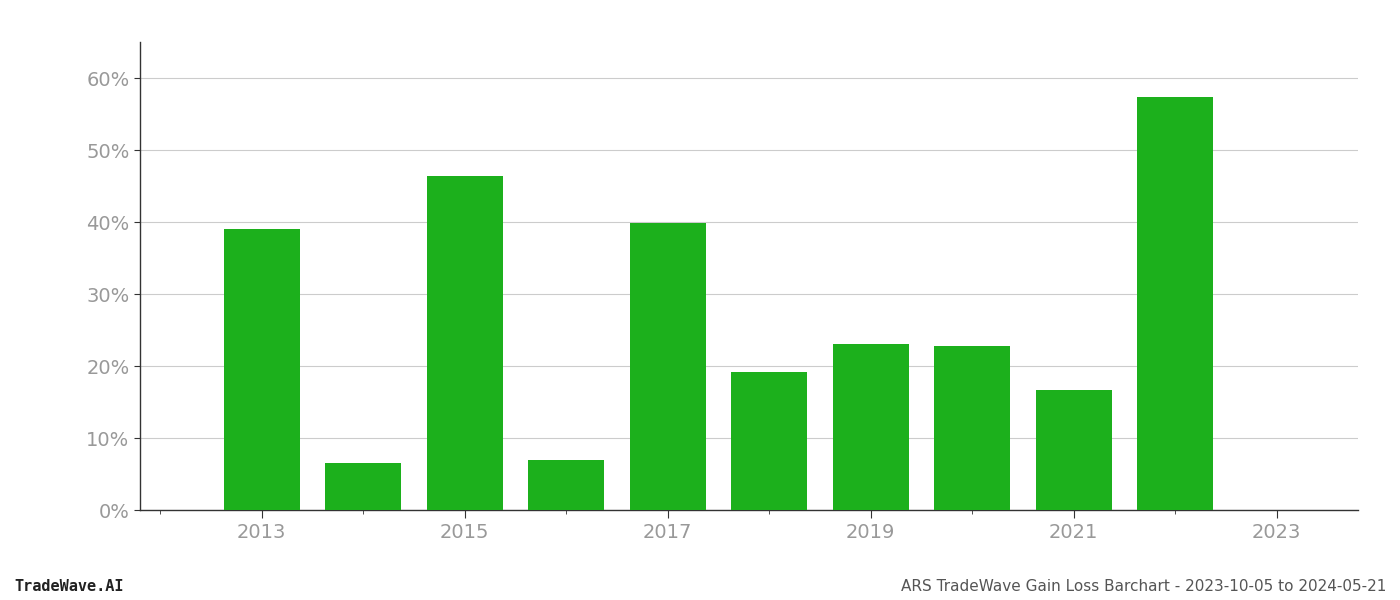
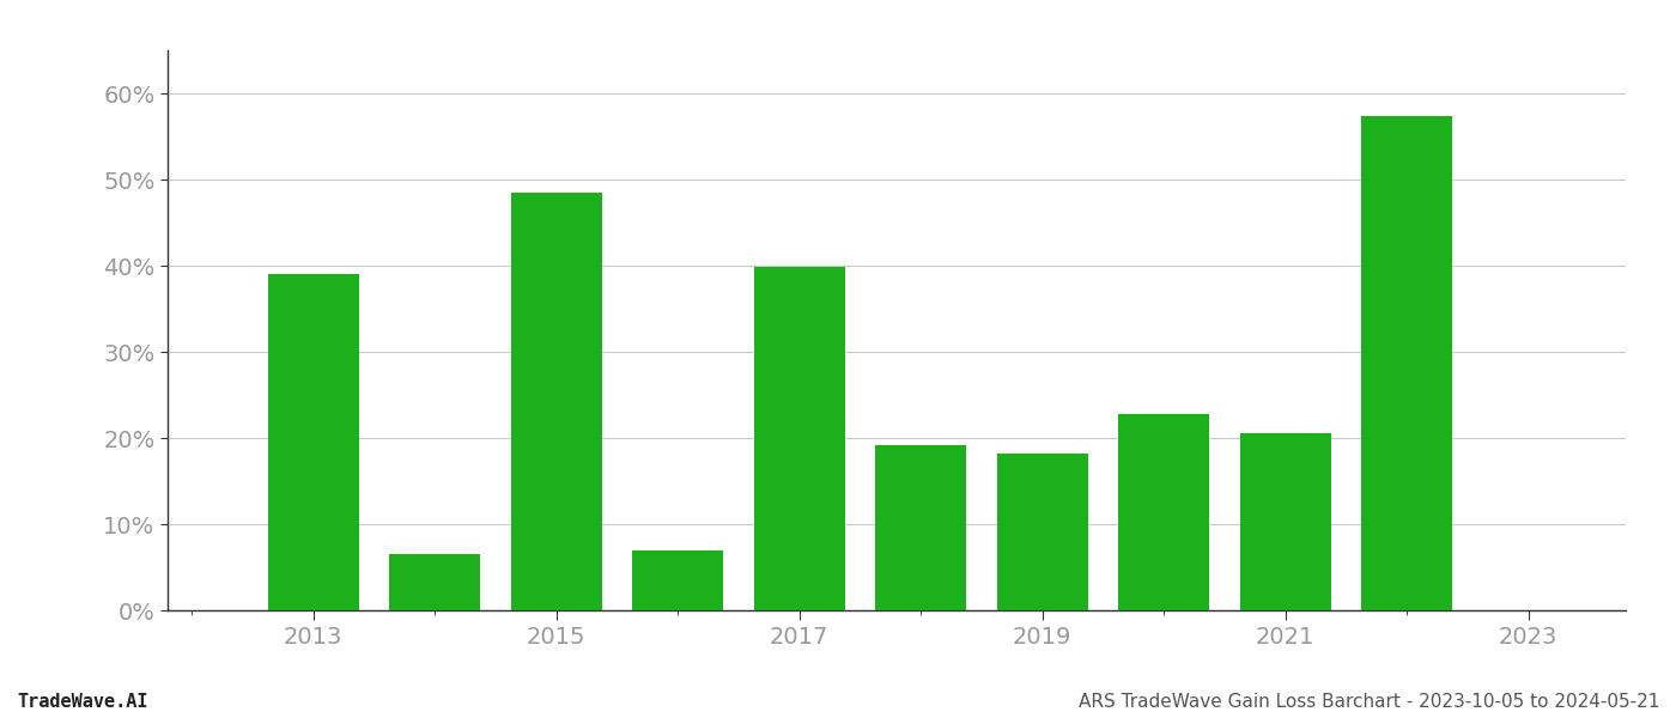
2015: 46.4% -> 48.5%
2019: 23.0% -> 18.2%
2021: 16.6% -> 20.5%
